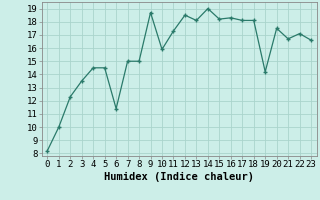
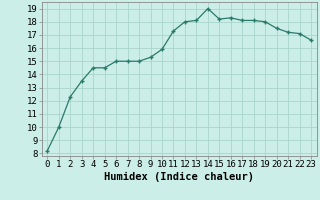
6: 11.4 -> 15.0
9: 18.7 -> 15.3
12: 18.5 -> 18.0
19: 14.2 -> 18.0
21: 16.7 -> 17.2
